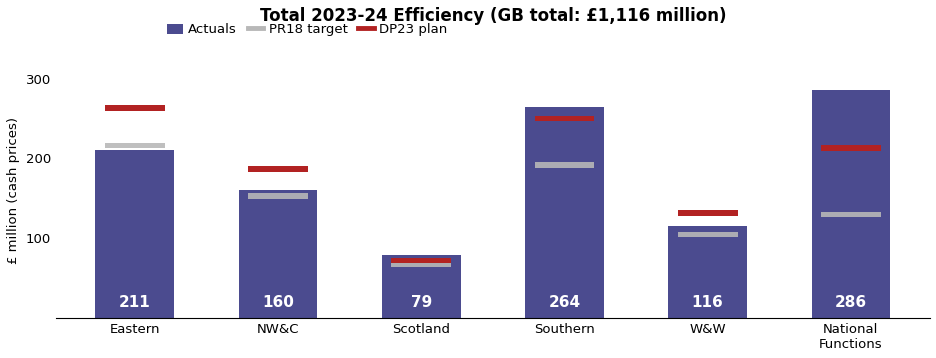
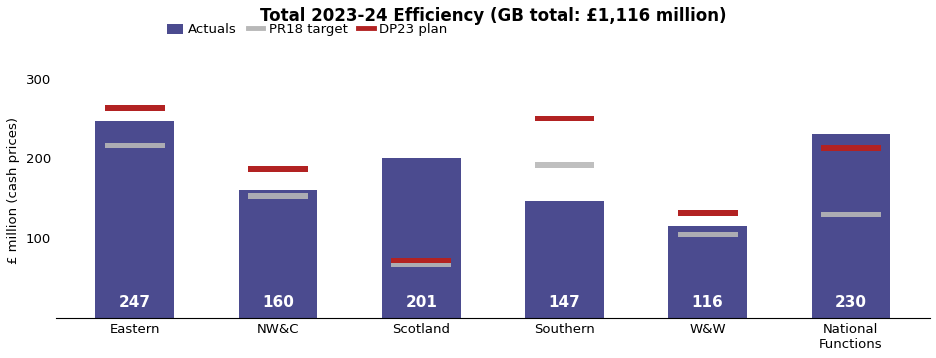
Eastern: 211 -> 247
Scotland: 79 -> 201
Southern: 264 -> 147
National Functions: 286 -> 230
